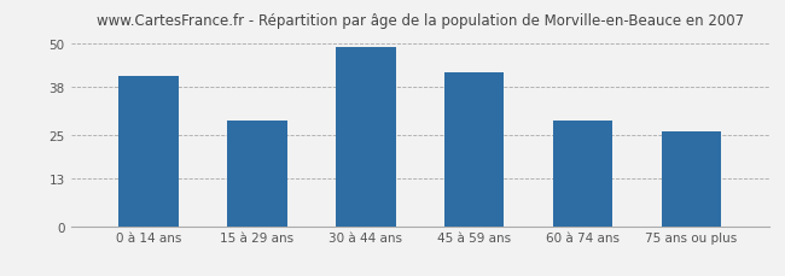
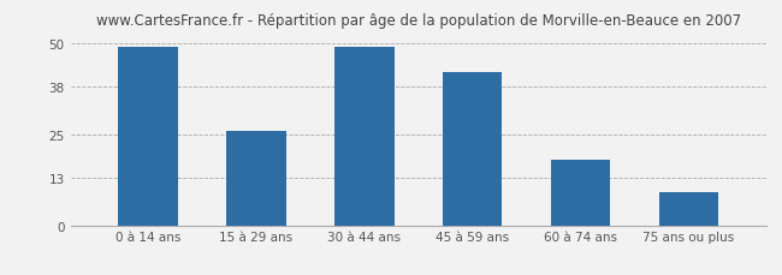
0 à 14 ans: 41 -> 49
15 à 29 ans: 29 -> 26
60 à 74 ans: 29 -> 18
75 ans ou plus: 26 -> 9
